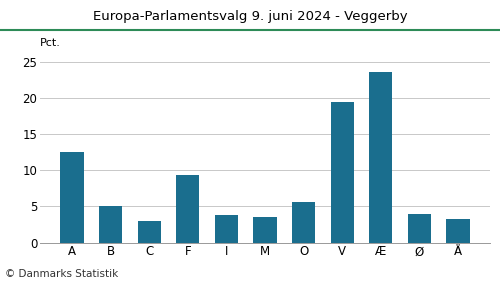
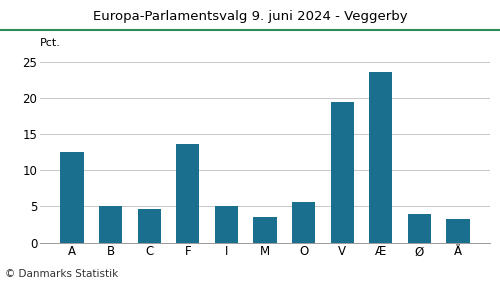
C: 3.0 -> 4.7
F: 9.4 -> 13.7
I: 3.8 -> 5.1
